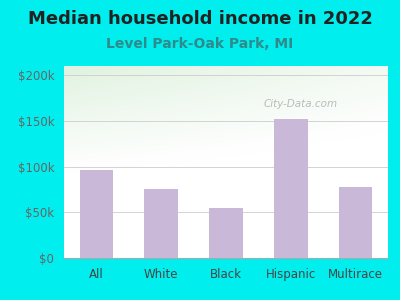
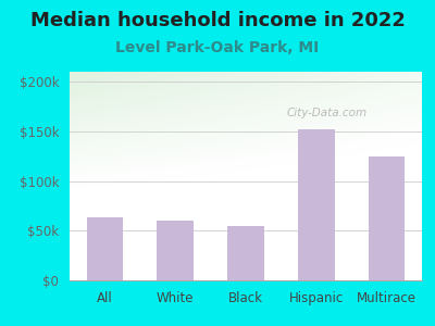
All: $96k -> $63k
White: $76k -> $60k
Multirace: $78k -> $125k
